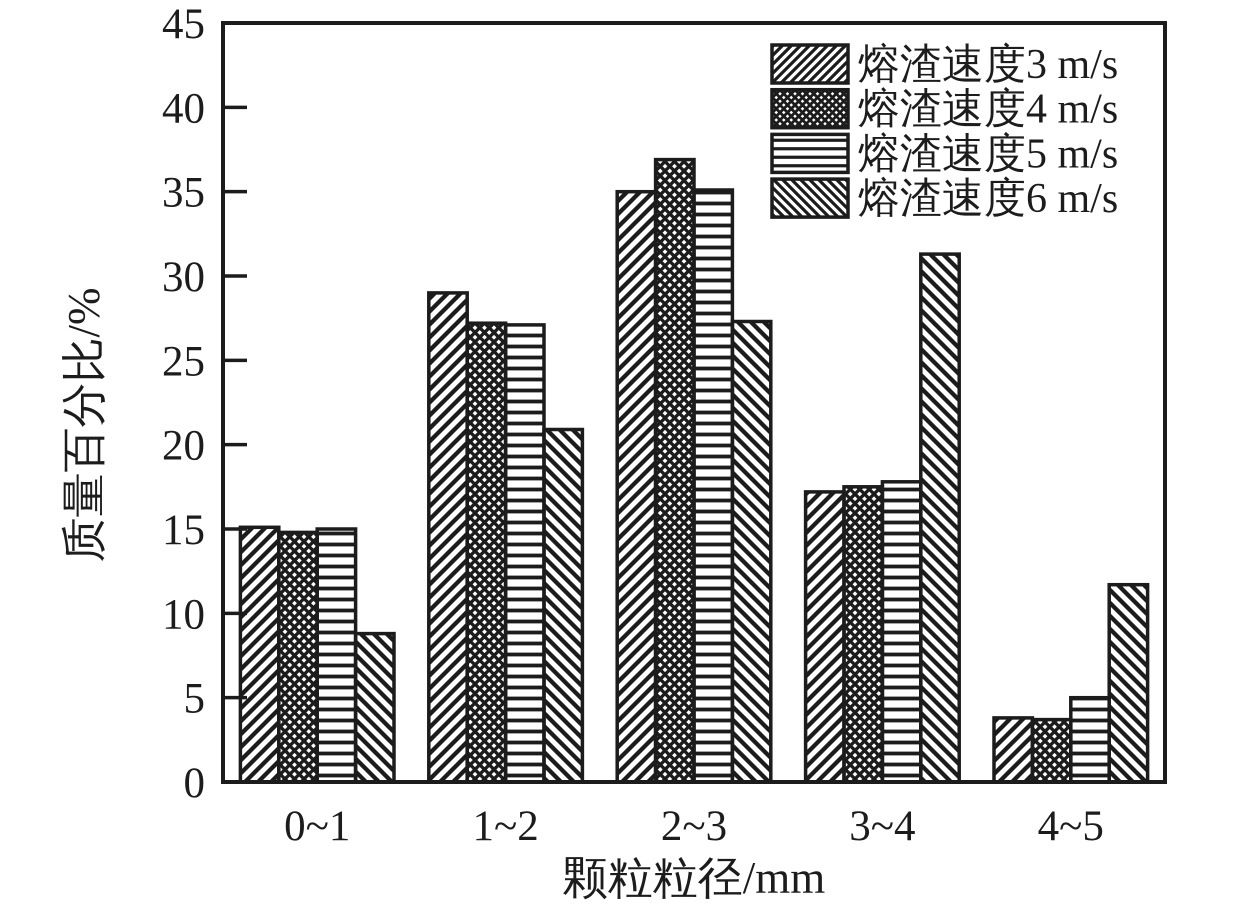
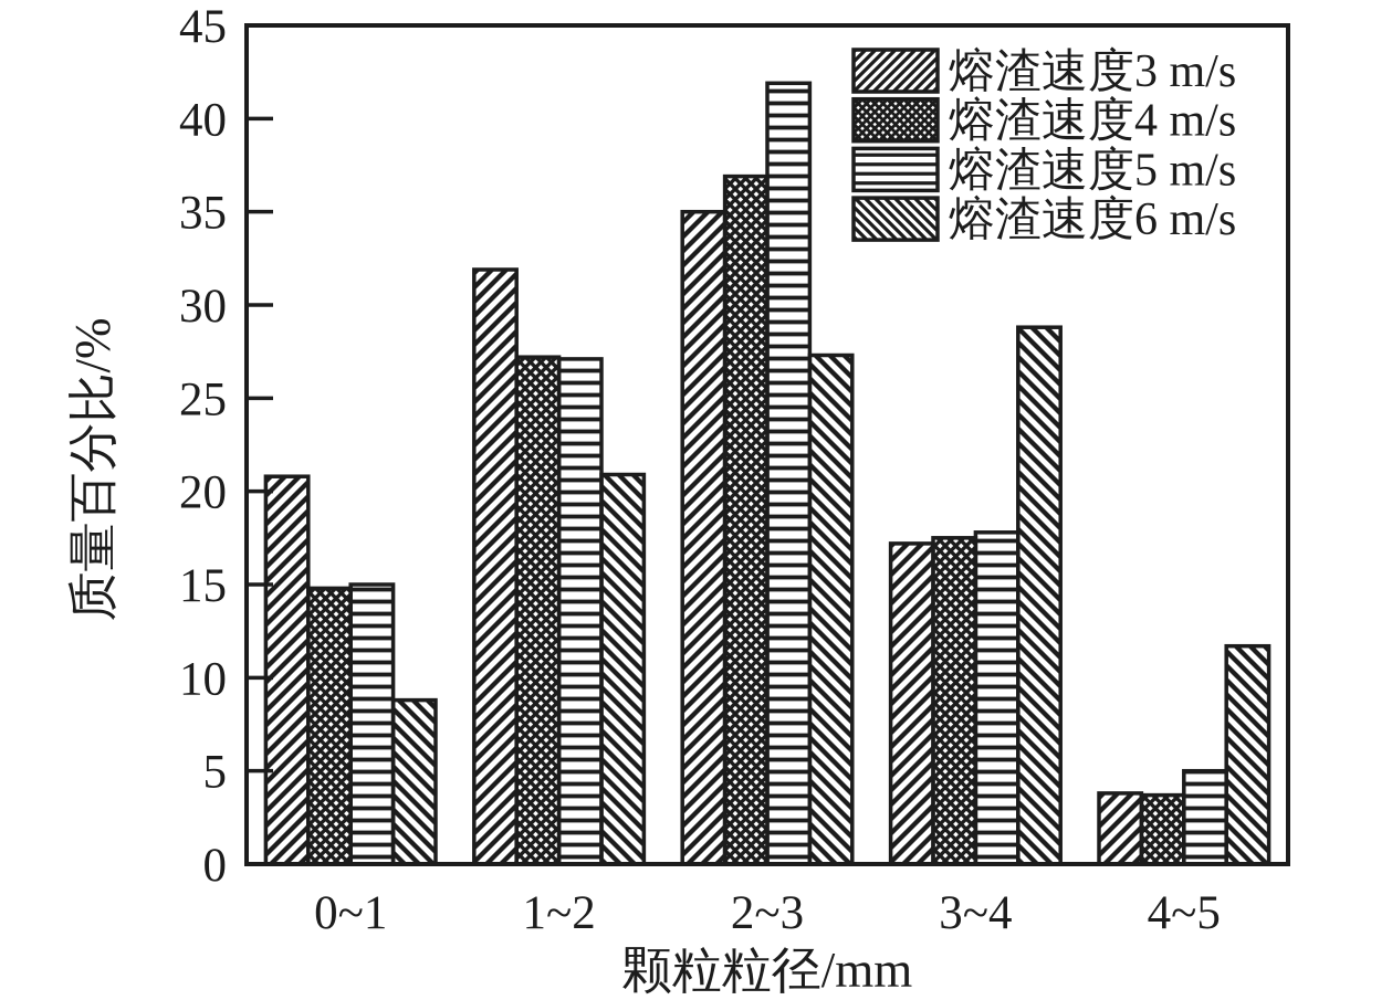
熔渣速度3 m/s/0~1: 15.1 -> 20.8
熔渣速度3 m/s/1~2: 29.0 -> 31.9
熔渣速度5 m/s/2~3: 35.1 -> 41.9
熔渣速度6 m/s/3~4: 31.3 -> 28.8
